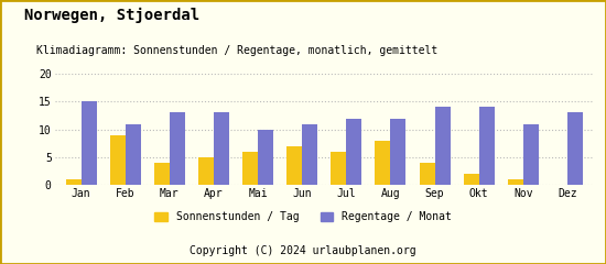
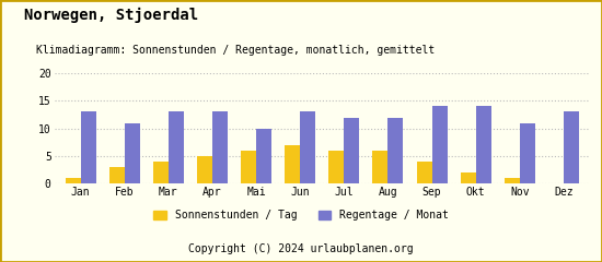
Regentage / Monat/Jan: 15 -> 13
Sonnenstunden / Tag/Feb: 9 -> 3
Regentage / Monat/Jun: 11 -> 13
Sonnenstunden / Tag/Aug: 8 -> 6
